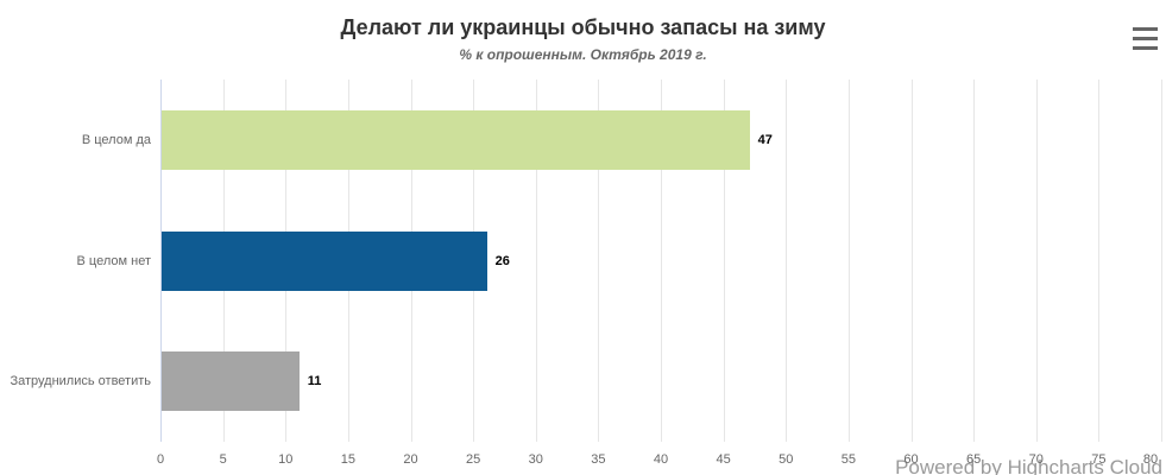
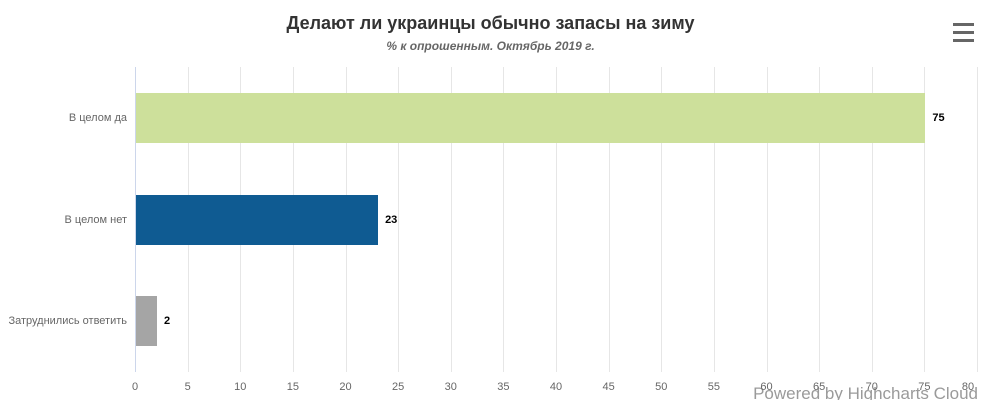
В целом да: 47 -> 75
В целом нет: 26 -> 23
Затруднились ответить: 11 -> 2
